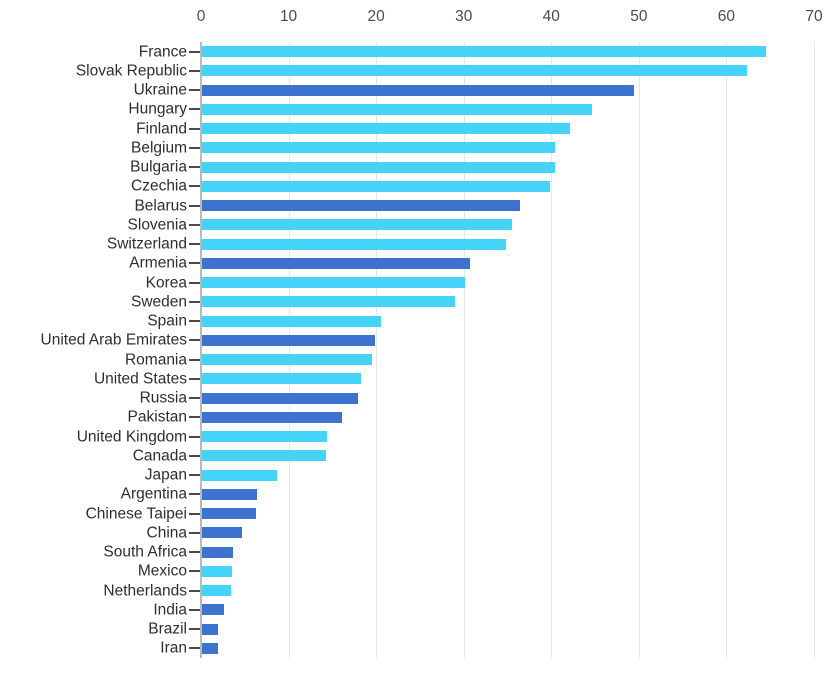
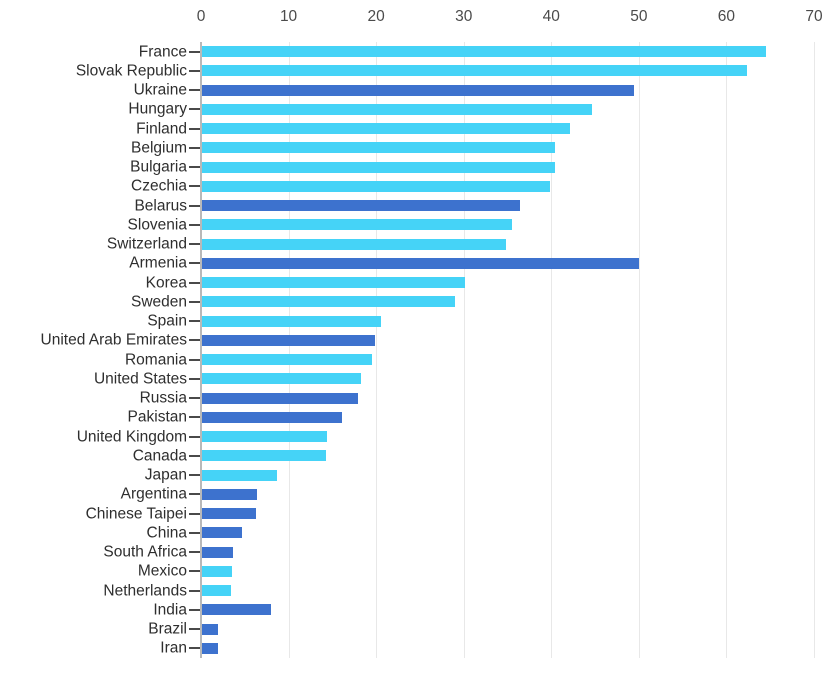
Armenia: 31 -> 50
India: 3 -> 8
